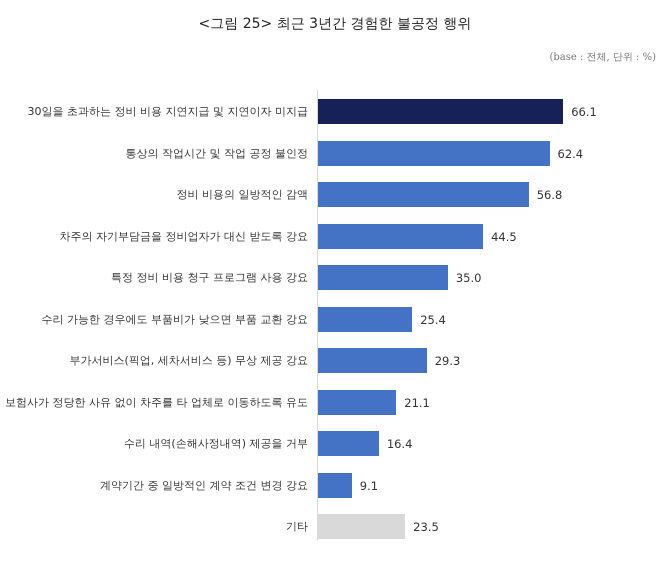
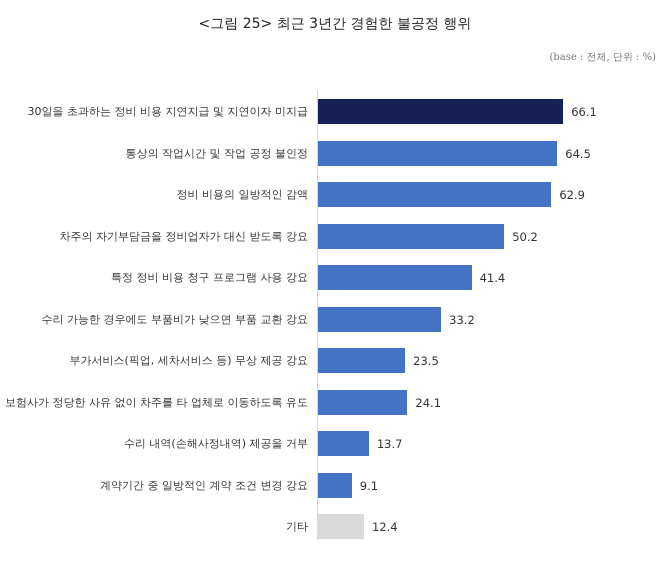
통상의 작업시간 및 작업 공정 불인정: 62.4 -> 64.5
정비 비용의 일방적인 감액: 56.8 -> 62.9
차주의 자기부담금을 정비업자가 대신 받도록 강요: 44.5 -> 50.2
특정 정비 비용 청구 프로그램 사용 강요: 35.0 -> 41.4
수리 가능한 경우에도 부품비가 낮으면 부품 교환 강요: 25.4 -> 33.2
부가서비스(픽업, 세차서비스 등) 무상 제공 강요: 29.3 -> 23.5
보험사가 정당한 사유 없이 차주를 타 업체로 이동하도록 유도: 21.1 -> 24.1
수리 내역(손해사정내역) 제공을 거부: 16.4 -> 13.7
기타: 23.5 -> 12.4
